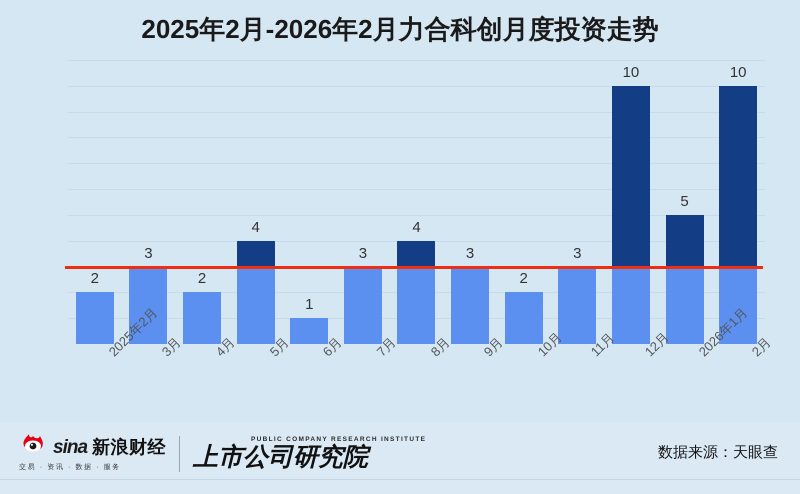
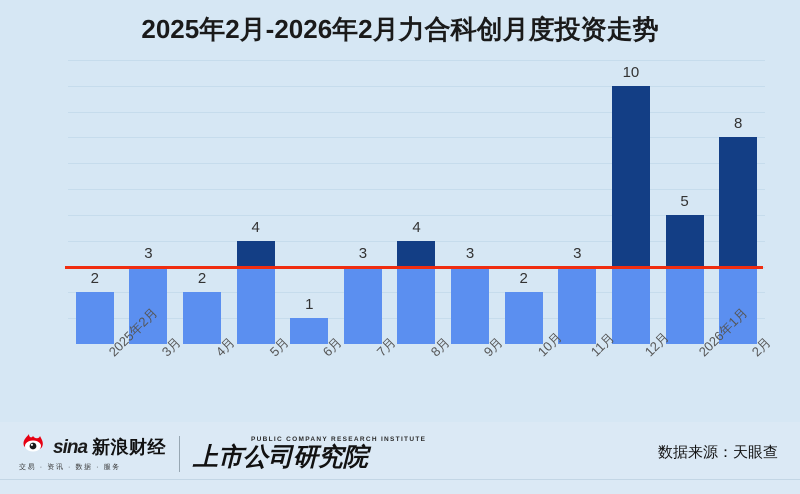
2月: 10 -> 8
